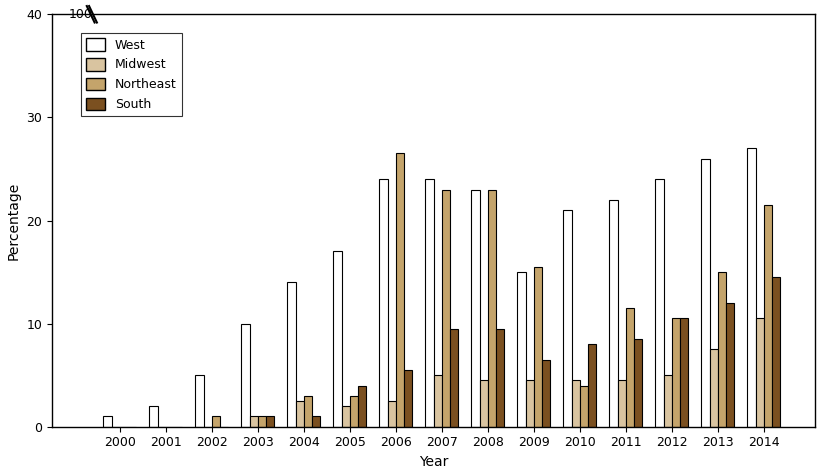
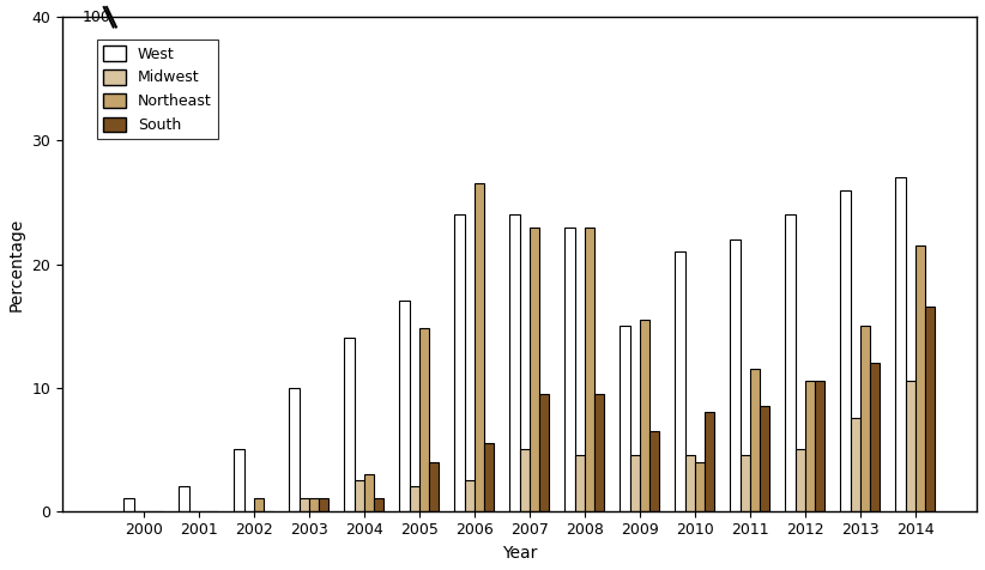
Northeast/2005: 3.0 -> 14.8
South/2014: 14.5 -> 16.6
